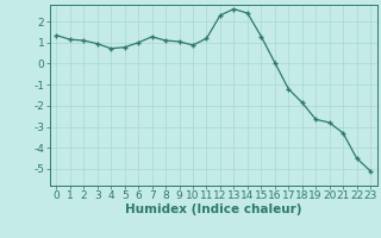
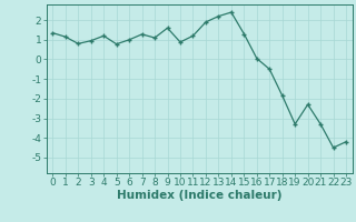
2: 1.1 -> 0.8
4: 0.7 -> 1.2
9: 1.1 -> 1.6
12: 2.3 -> 1.9
13: 2.6 -> 2.2
17: -1.2 -> -0.5
19: -2.6 -> -3.3
20: -2.8 -> -2.3
23: -5.1 -> -4.2
